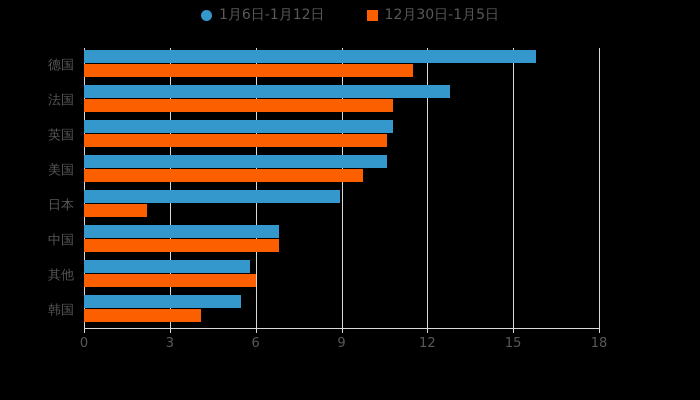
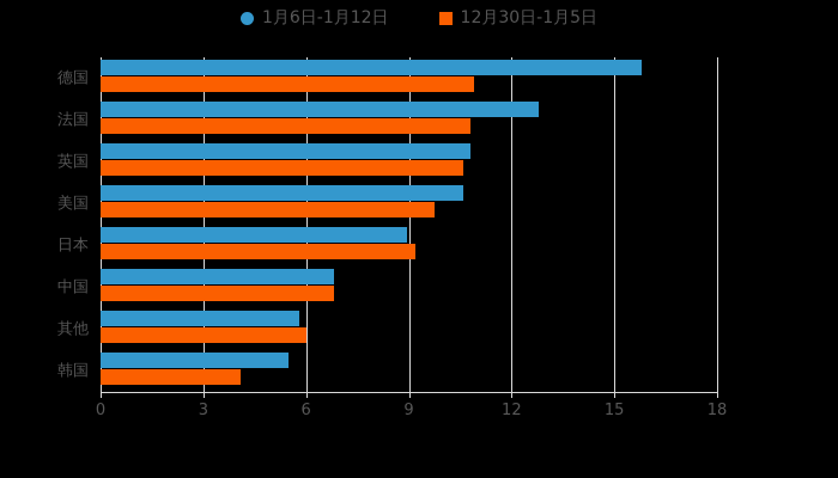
12月30日-1月5日/德国: 11.5 -> 10.9
12月30日-1月5日/日本: 2.2 -> 9.2
